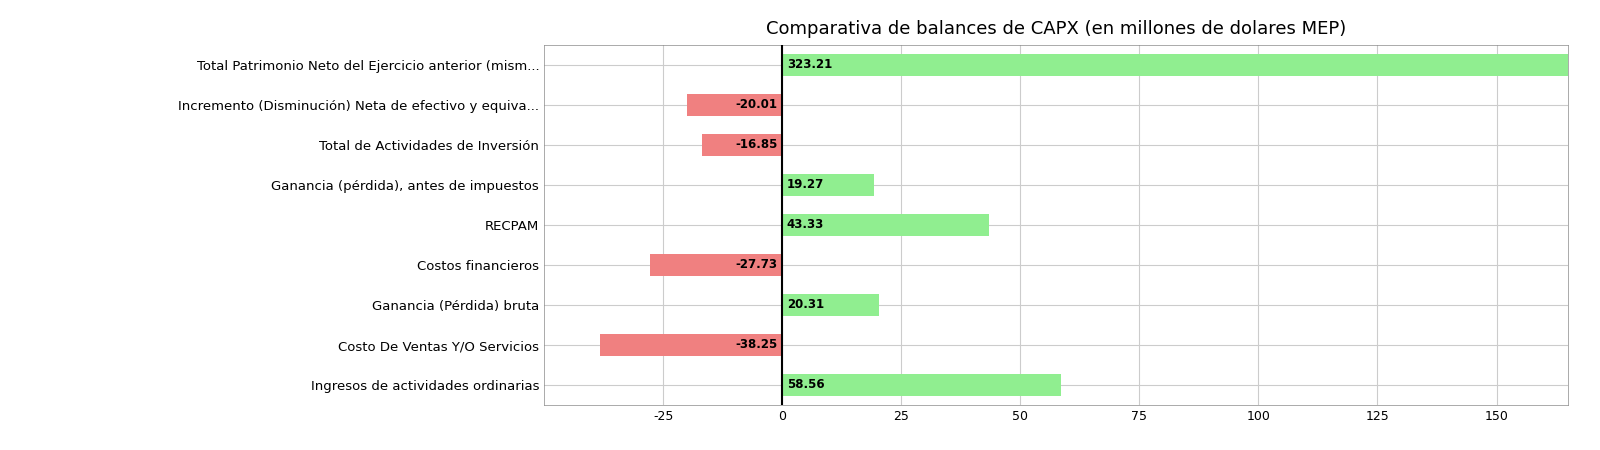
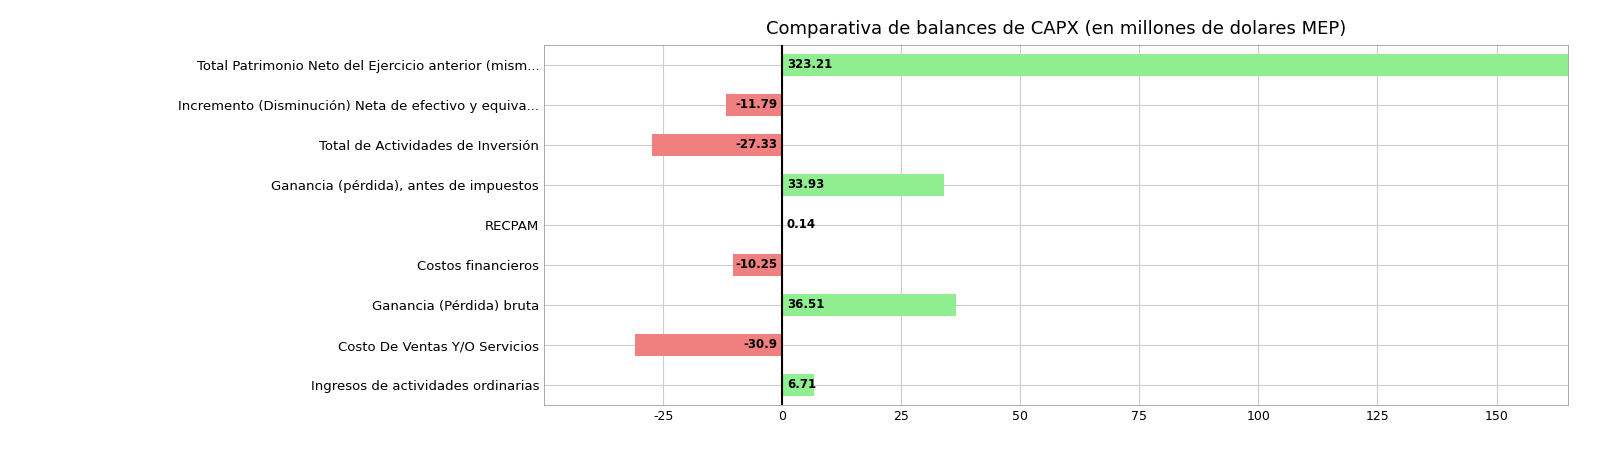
Incremento (Disminución) Neta de efectivo y equiva...: -20.01 -> -11.79
Total de Actividades de Inversión: -16.85 -> -27.33
Ganancia (pérdida), antes de impuestos: 19.27 -> 33.93
RECPAM: 43.33 -> 0.14
Costos financieros: -27.73 -> -10.25
Ganancia (Pérdida) bruta: 20.31 -> 36.51
Costo De Ventas Y/O Servicios: -38.25 -> -30.9
Ingresos de actividades ordinarias: 58.56 -> 6.71
